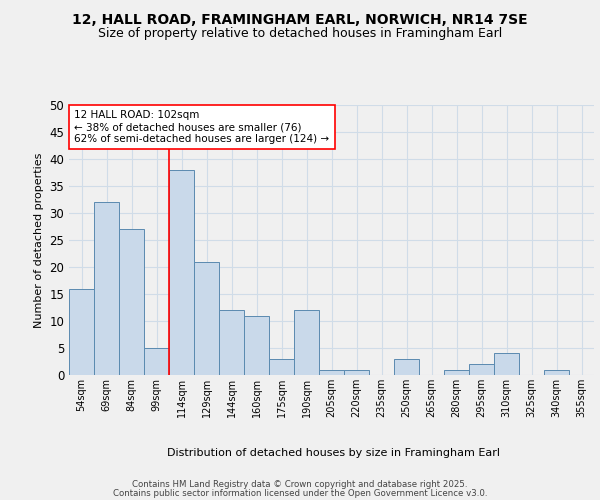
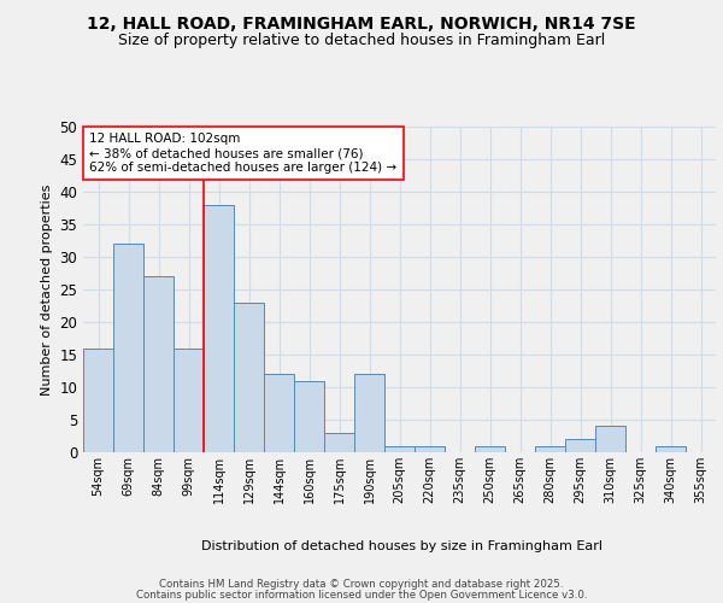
99sqm: 5 -> 16
129sqm: 21 -> 23
250sqm: 3 -> 1
